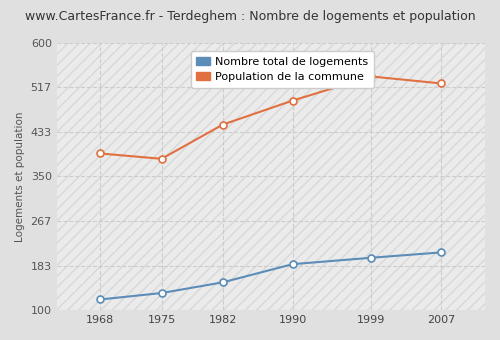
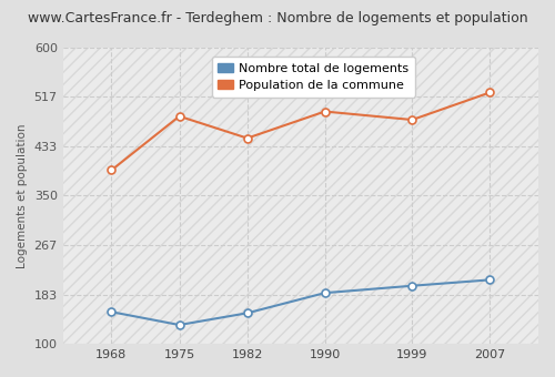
Nombre total de logements/1968: 120 -> 154
Population de la commune/1975: 383 -> 484
Population de la commune/1999: 537 -> 478
